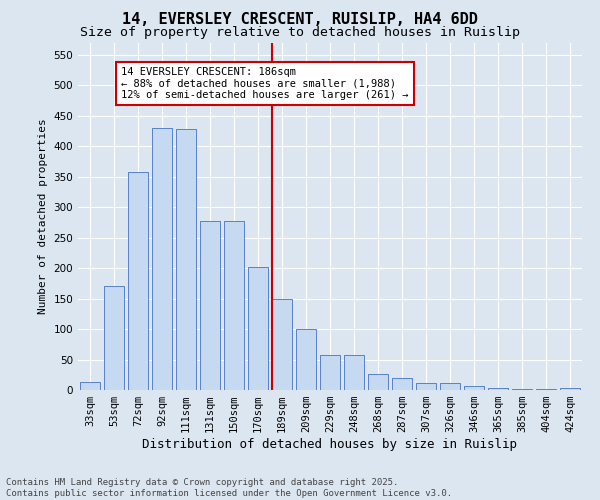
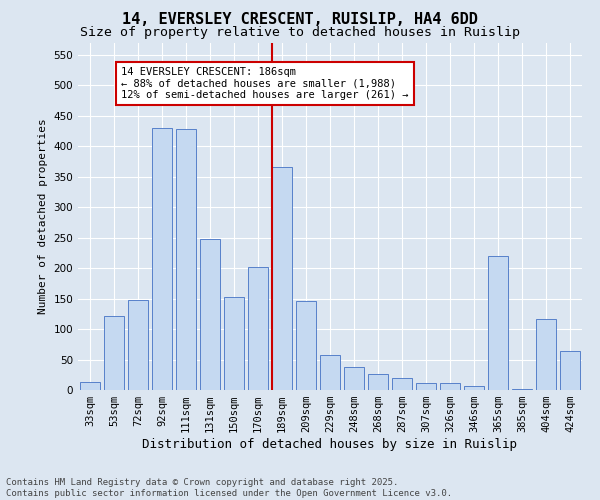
53sqm: 170 -> 122
72sqm: 357 -> 148
131sqm: 278 -> 248
150sqm: 278 -> 152
189sqm: 150 -> 366
209sqm: 100 -> 146
248sqm: 58 -> 38
365sqm: 3 -> 220
404sqm: 1 -> 116
424sqm: 3 -> 64
